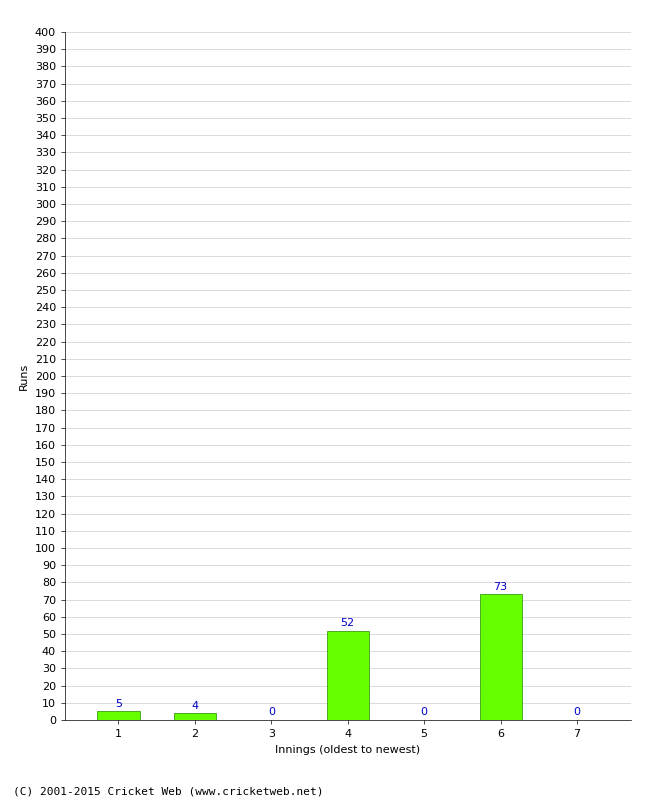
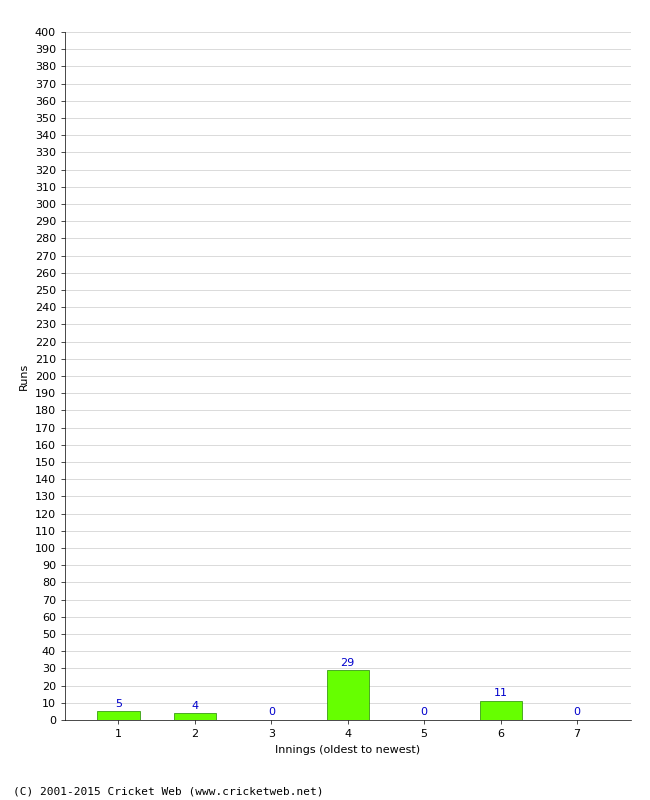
4: 52 -> 29
6: 73 -> 11
